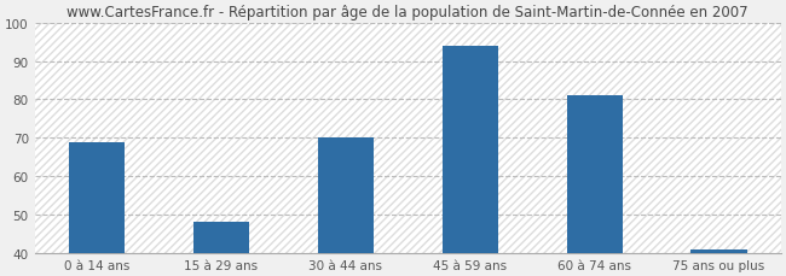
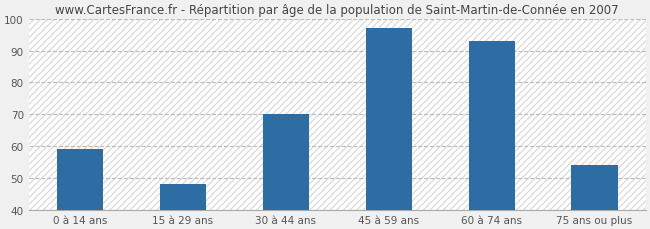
0 à 14 ans: 69 -> 59
45 à 59 ans: 94 -> 97
60 à 74 ans: 81 -> 93
75 ans ou plus: 41 -> 54
